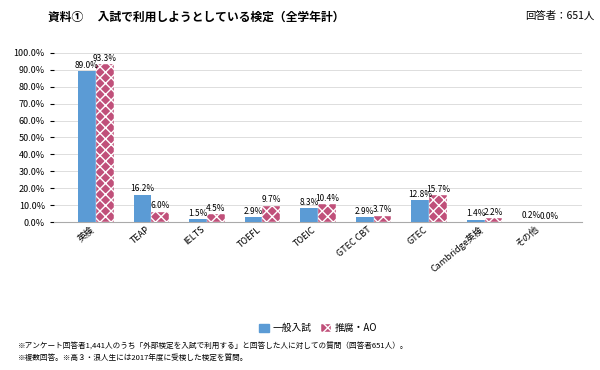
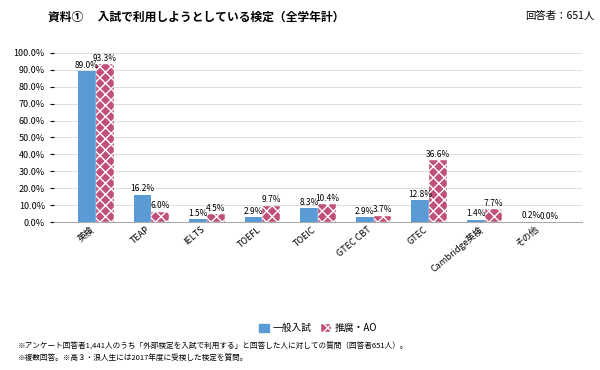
推腐・AO/GTEC: 15.7% -> 36.6%
推腐・AO/Cambridge英検: 2.2% -> 7.7%
